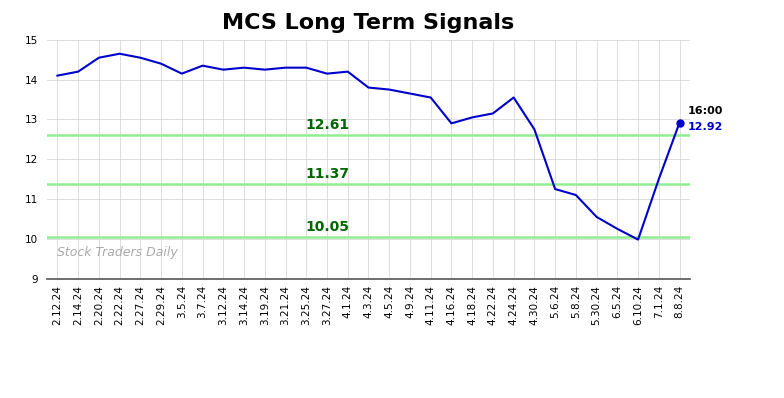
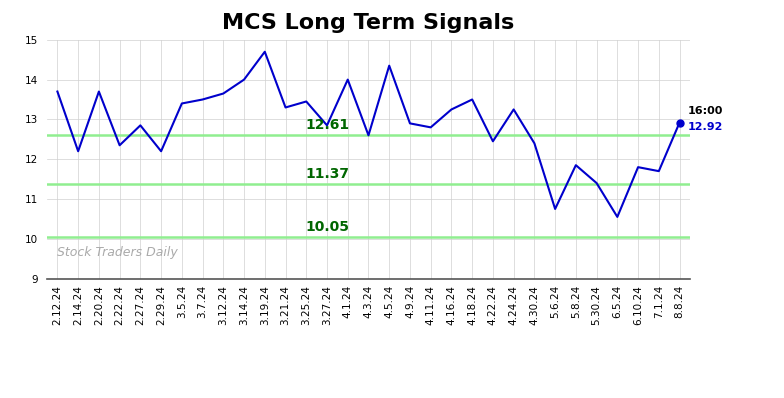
2.12.24: 14.10 -> 13.70
2.14.24: 14.20 -> 12.20
2.20.24: 14.55 -> 13.70
2.22.24: 14.65 -> 12.35
2.27.24: 14.55 -> 12.85
2.29.24: 14.40 -> 12.20
3.5.24: 14.15 -> 13.40
3.7.24: 14.35 -> 13.50
3.12.24: 14.25 -> 13.65
3.14.24: 14.30 -> 14.00
3.19.24: 14.25 -> 14.70
3.21.24: 14.30 -> 13.30
3.25.24: 14.30 -> 13.45
3.27.24: 14.15 -> 12.85
4.1.24: 14.20 -> 14.00
4.3.24: 13.80 -> 12.60
4.5.24: 13.75 -> 14.35
4.9.24: 13.65 -> 12.90
4.11.24: 13.55 -> 12.80
4.16.24: 12.90 -> 13.25
4.18.24: 13.05 -> 13.50
4.22.24: 13.15 -> 12.45
4.24.24: 13.55 -> 13.25
4.30.24: 12.75 -> 12.40
5.6.24: 11.25 -> 10.75
5.8.24: 11.10 -> 11.85
5.30.24: 10.55 -> 11.40
6.5.24: 10.25 -> 10.55
6.10.24: 9.98 -> 11.80
7.1.24: 11.50 -> 11.70
